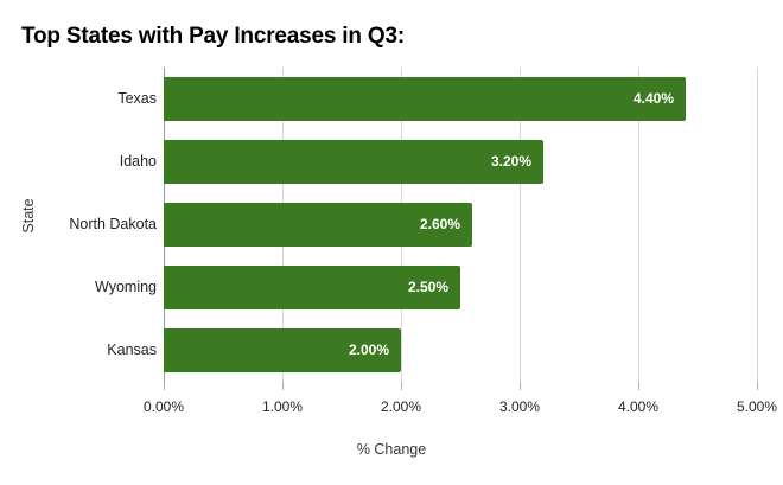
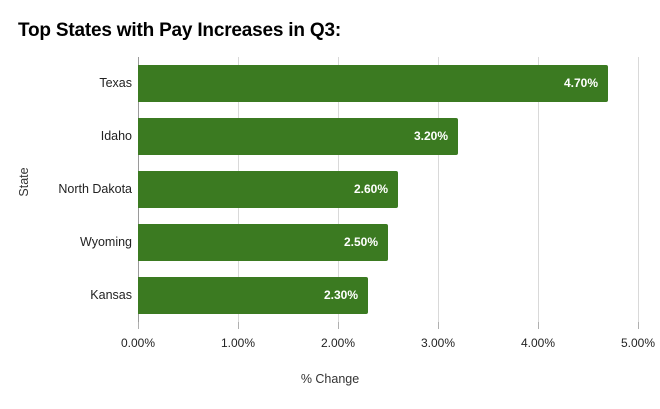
Texas: 4.40% -> 4.70%
Kansas: 2.00% -> 2.30%
